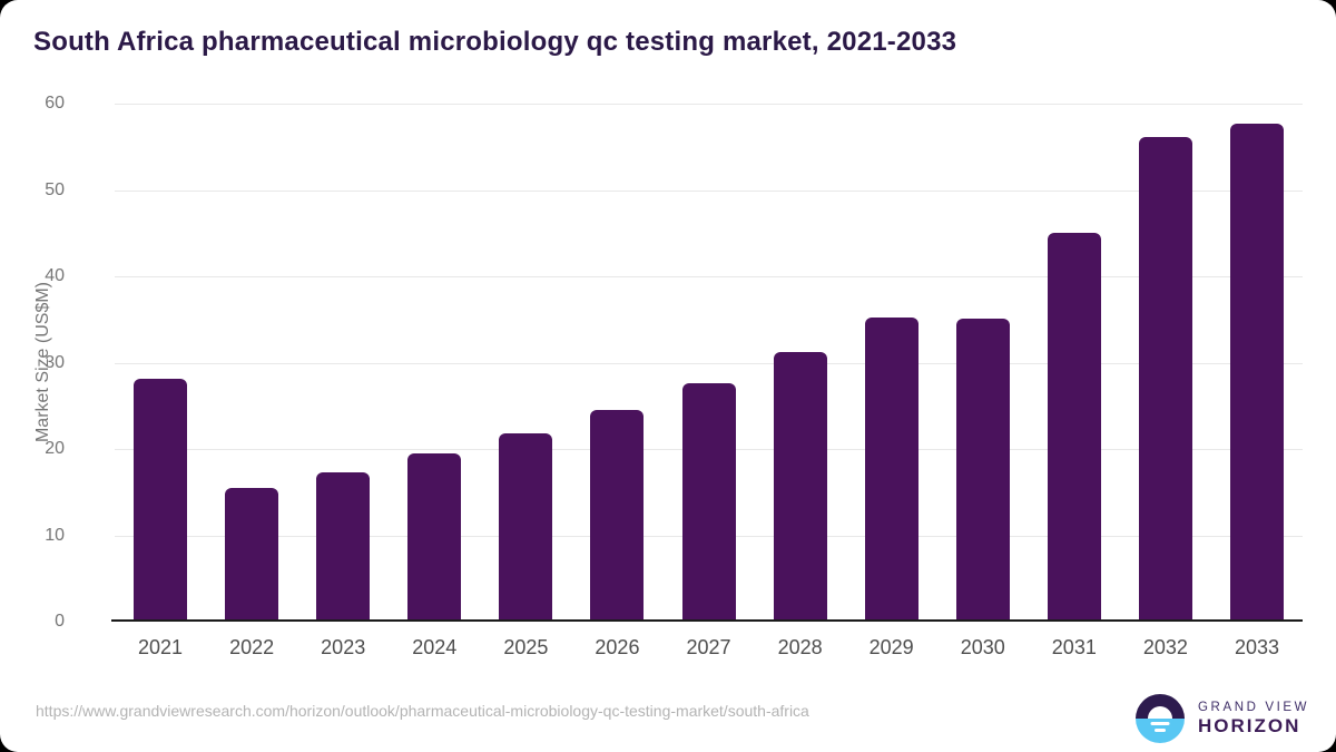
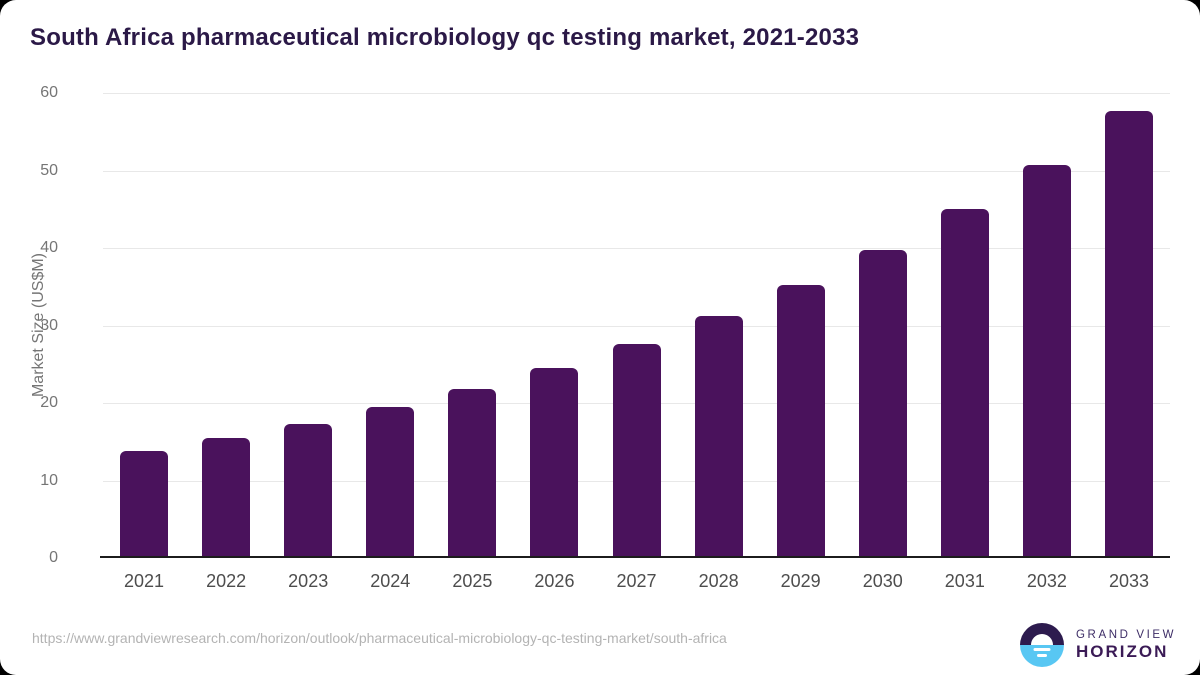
2021: 28 -> 14
2030: 35 -> 40
2032: 56 -> 51
